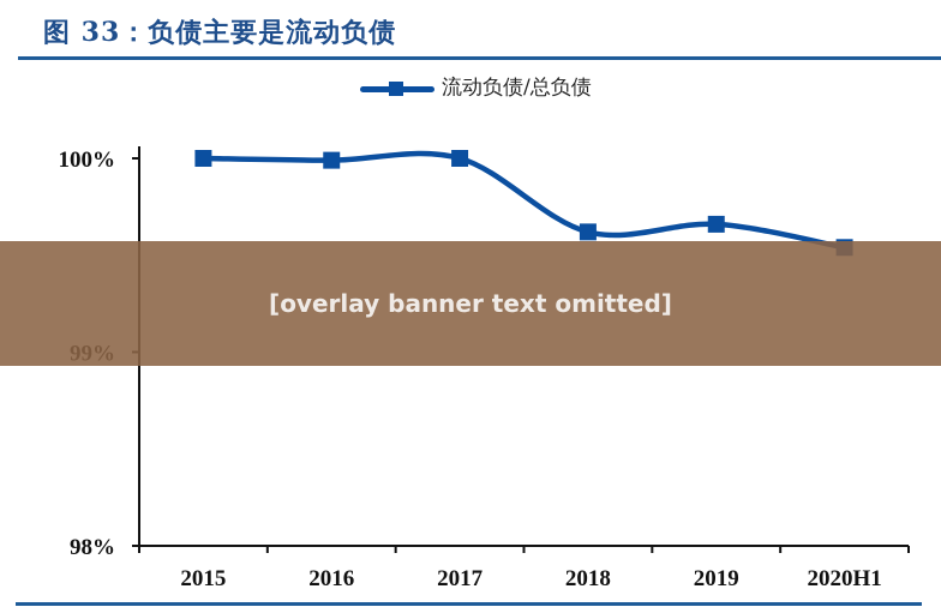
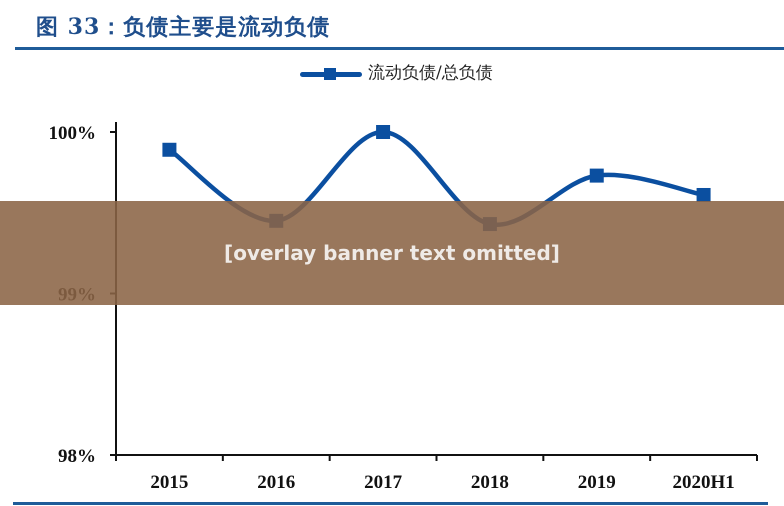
2015: 100.00% -> 99.89%
2016: 99.99% -> 99.45%
2018: 99.62% -> 99.43%
2019: 99.66% -> 99.73%
2020H1: 99.54% -> 99.61%
